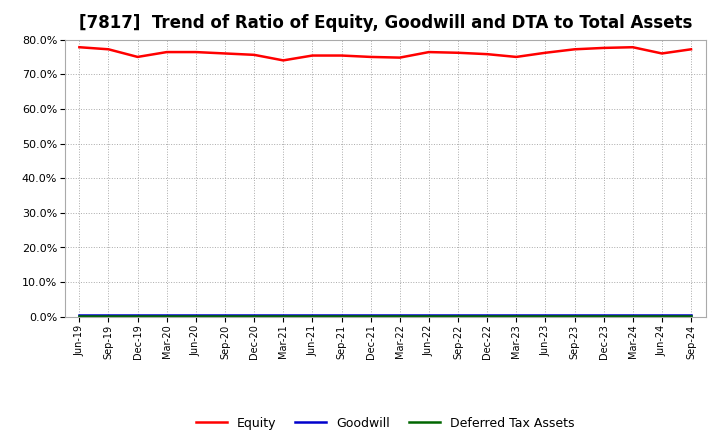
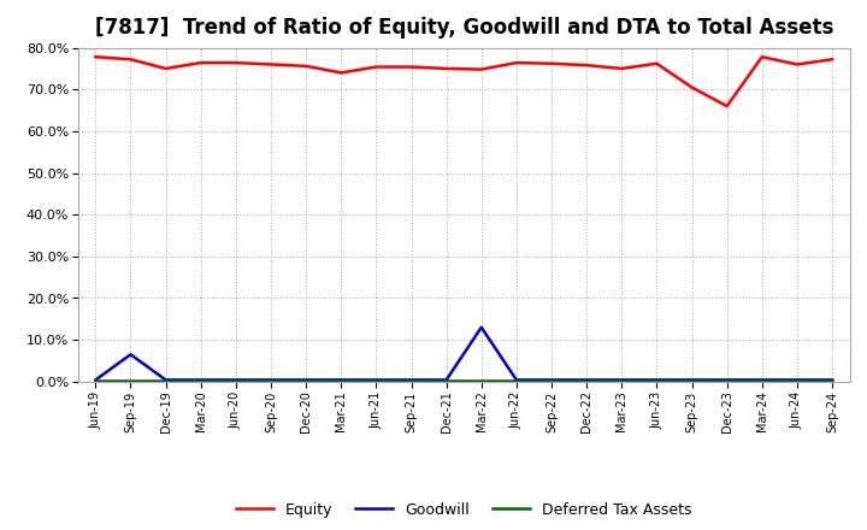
Goodwill/Sep-19: 0.4% -> 6.5%
Goodwill/Mar-22: 0.4% -> 13.0%
Equity/Sep-23: 77.2% -> 70.5%
Equity/Dec-23: 77.6% -> 66.0%
